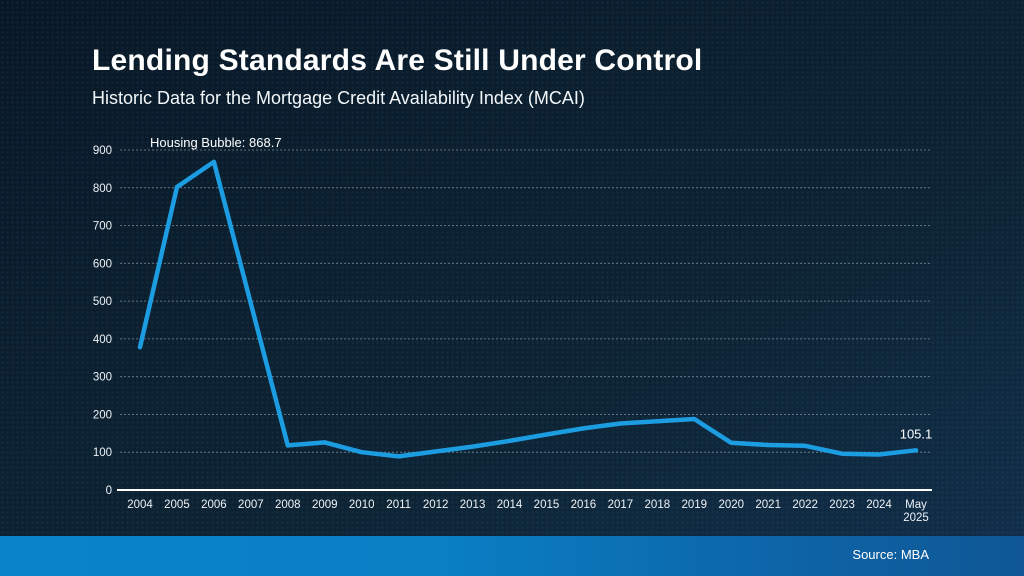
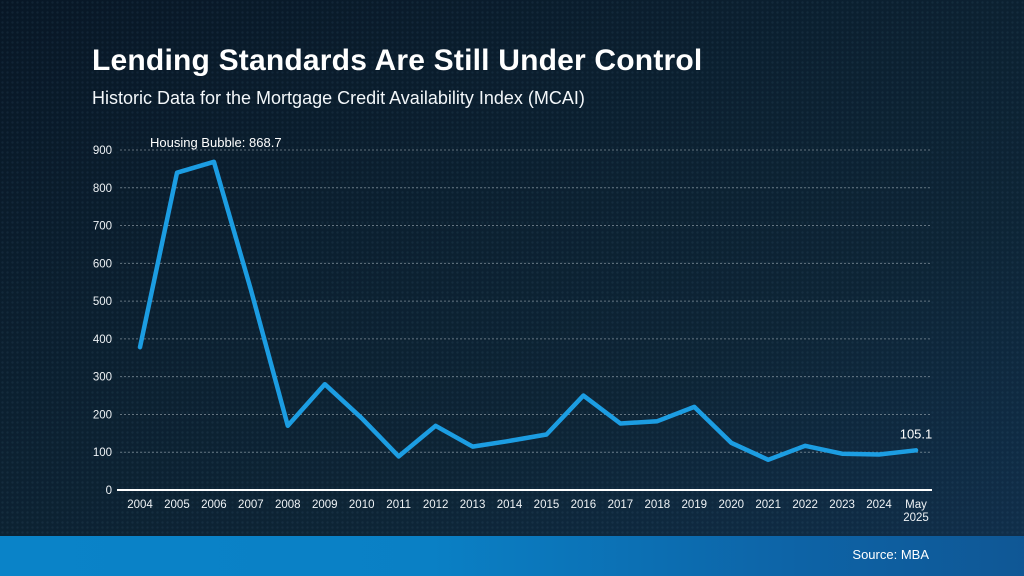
2005: 800 -> 840
2007: 490 -> 530
2008: 120 -> 170
2009: 130 -> 280
2010: 100 -> 190
2012: 100 -> 170
2016: 160 -> 250
2019: 190 -> 220
2021: 120 -> 80
